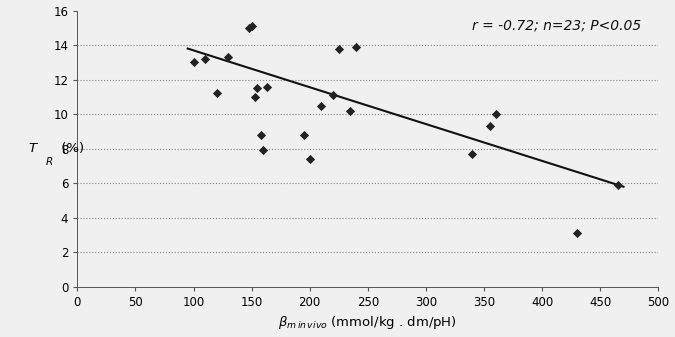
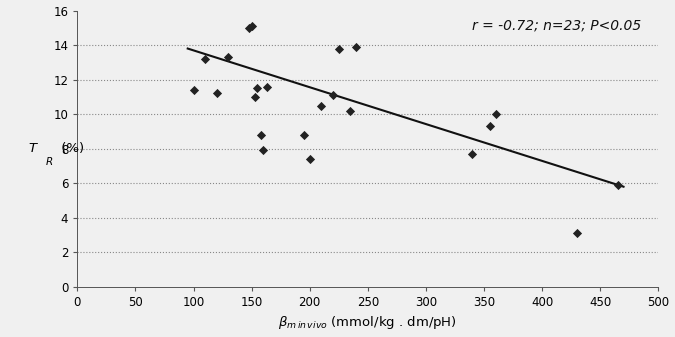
100: 13.0 -> 11.4
